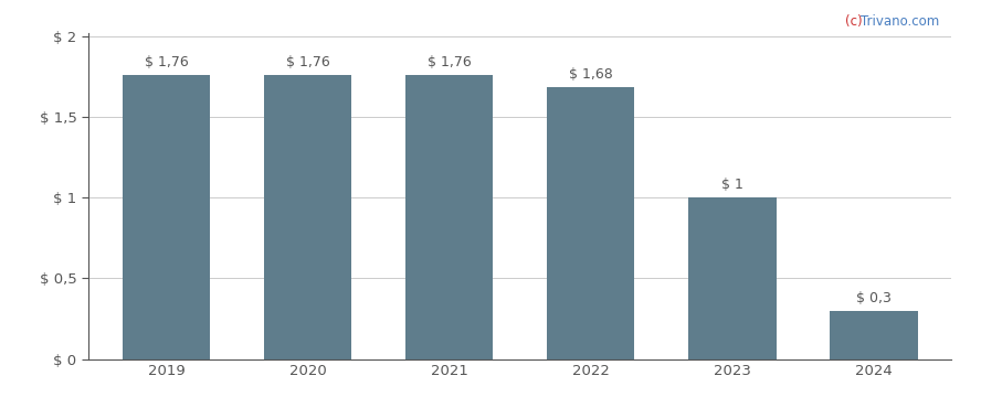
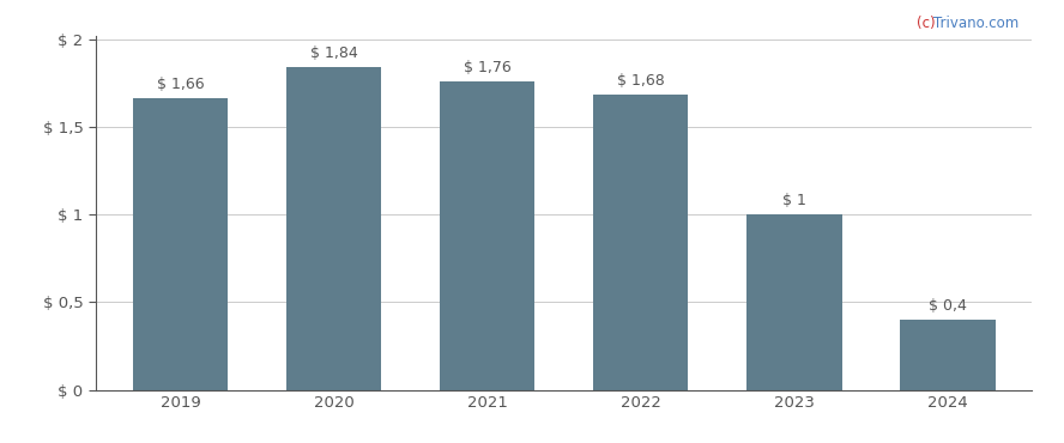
2019: 1,76 -> 1,66
2020: 1,76 -> 1,84
2024: 0,3 -> 0,4
